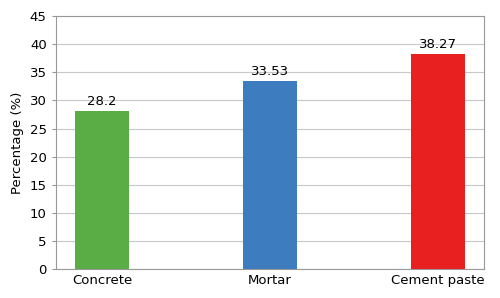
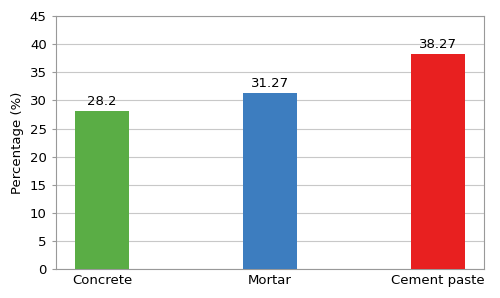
Mortar: 33.53 -> 31.27
